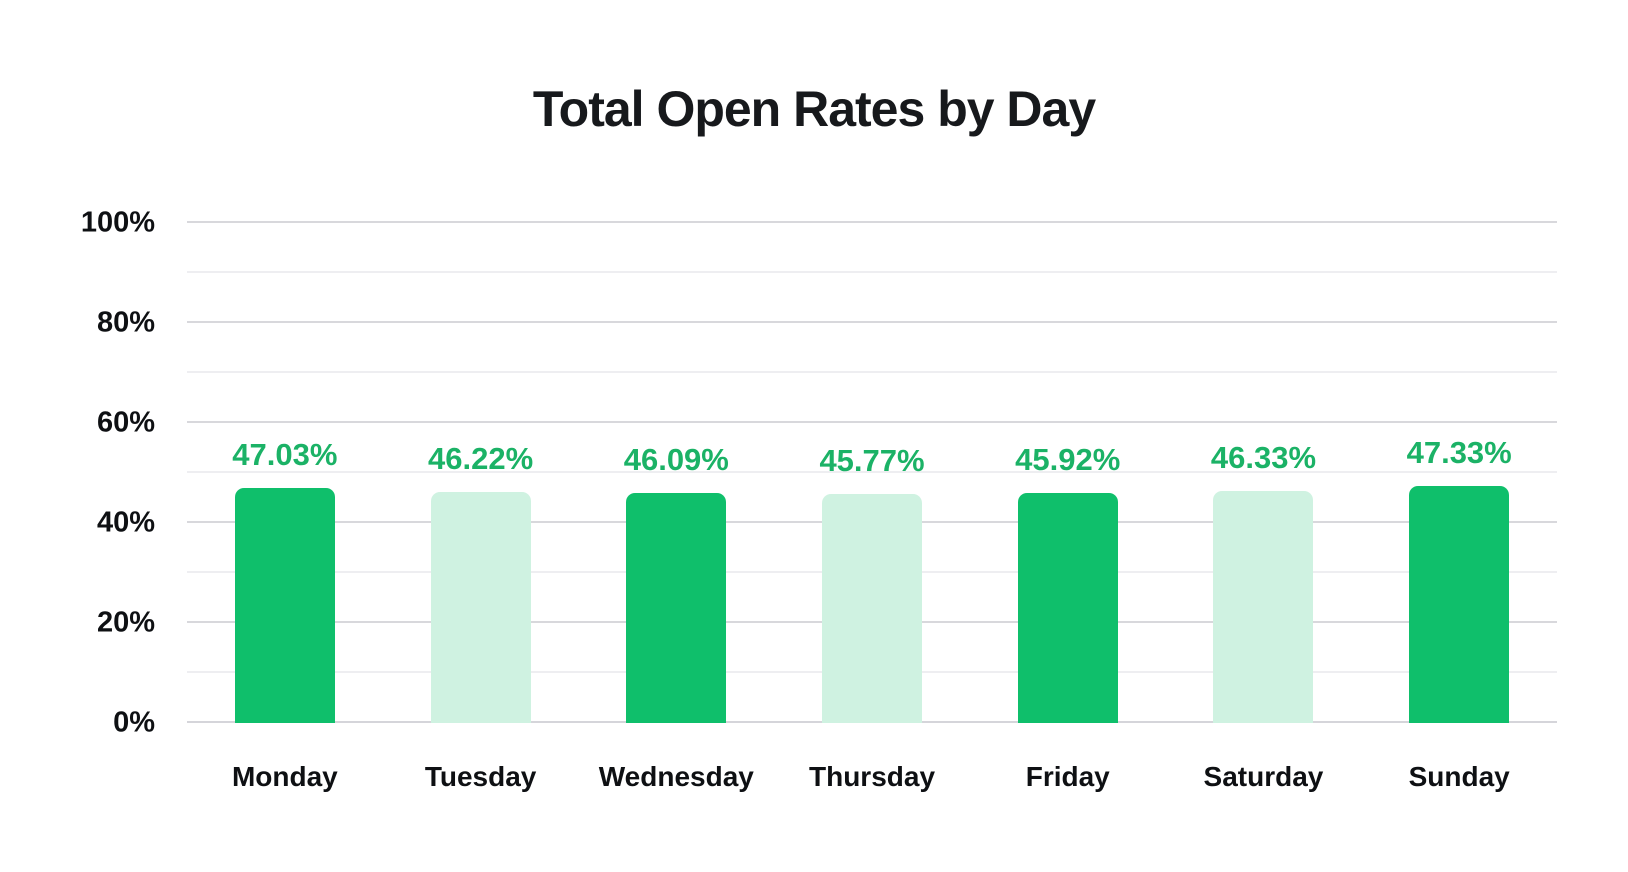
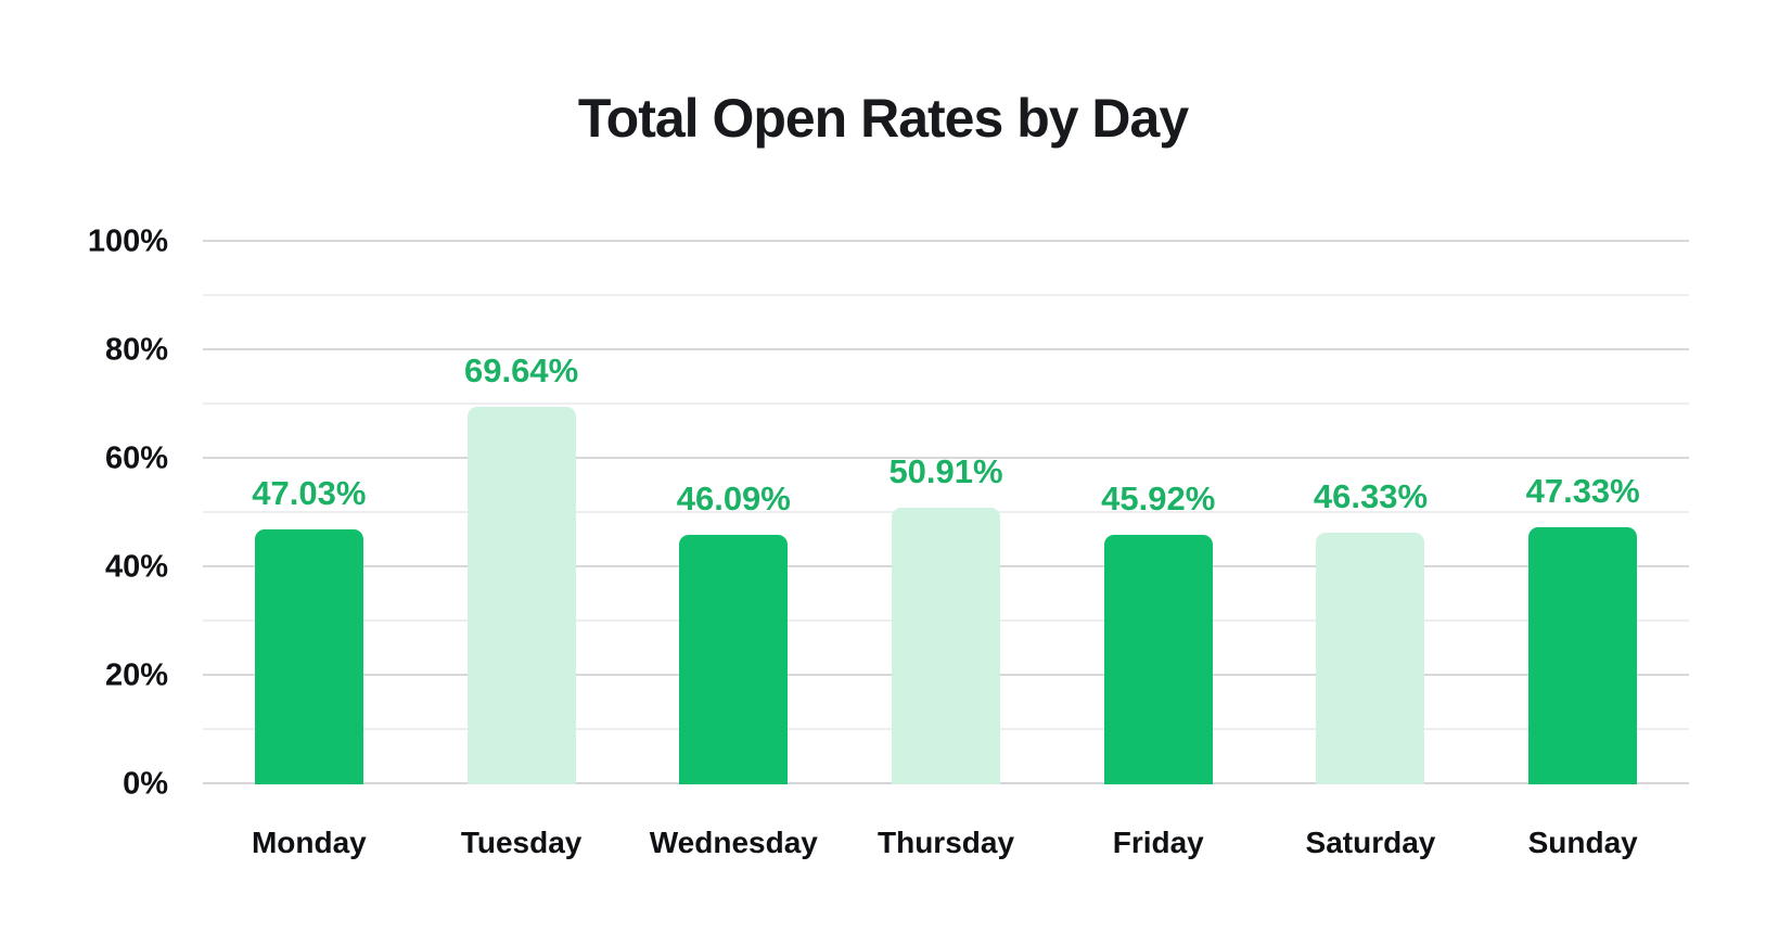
Tuesday: 46.22% -> 69.64%
Thursday: 45.77% -> 50.91%
